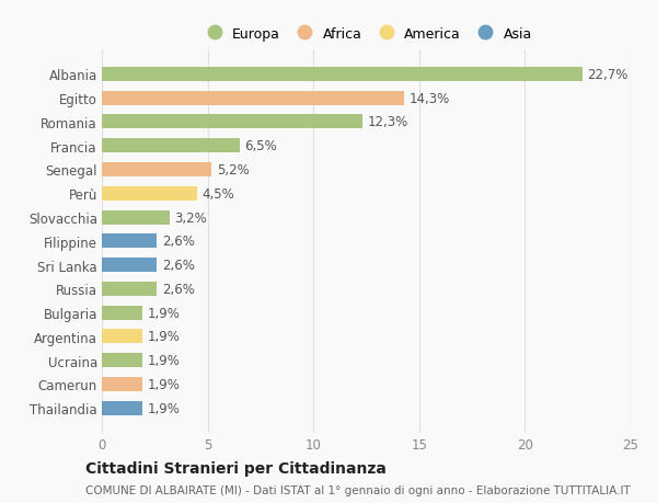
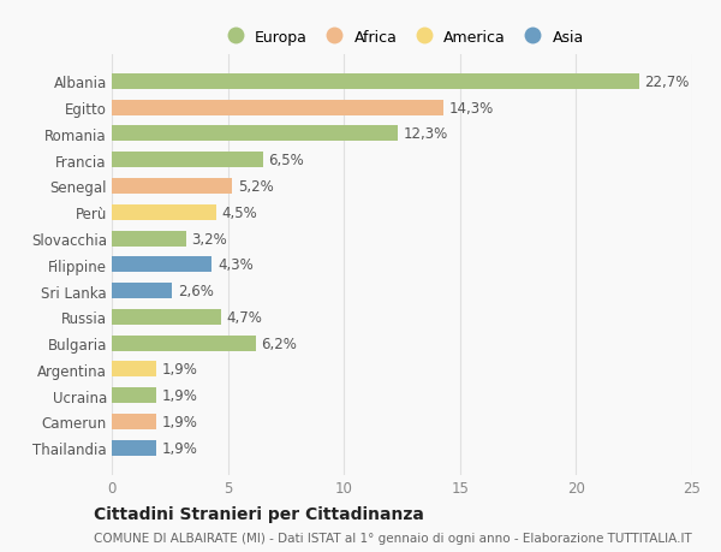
Filippine: 2,6% -> 4,3%
Russia: 2,6% -> 4,7%
Bulgaria: 1,9% -> 6,2%
